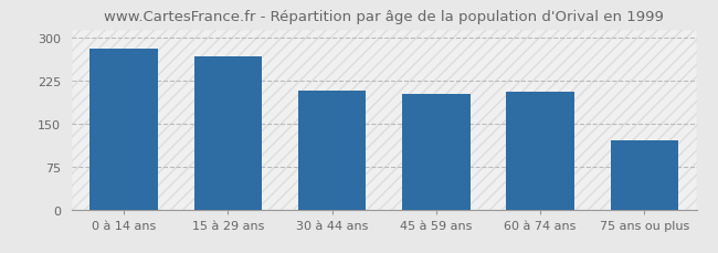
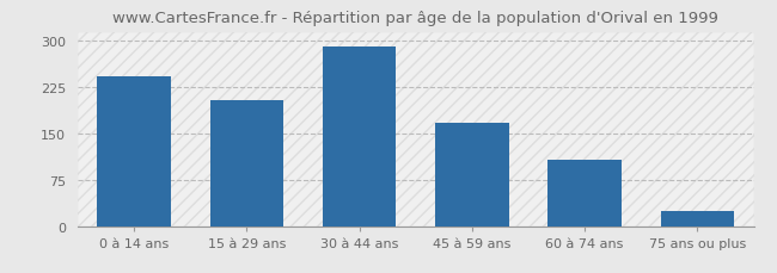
0 à 14 ans: 282 -> 243
15 à 29 ans: 268 -> 205
30 à 44 ans: 208 -> 291
45 à 59 ans: 202 -> 168
60 à 74 ans: 206 -> 107
75 ans ou plus: 122 -> 25
